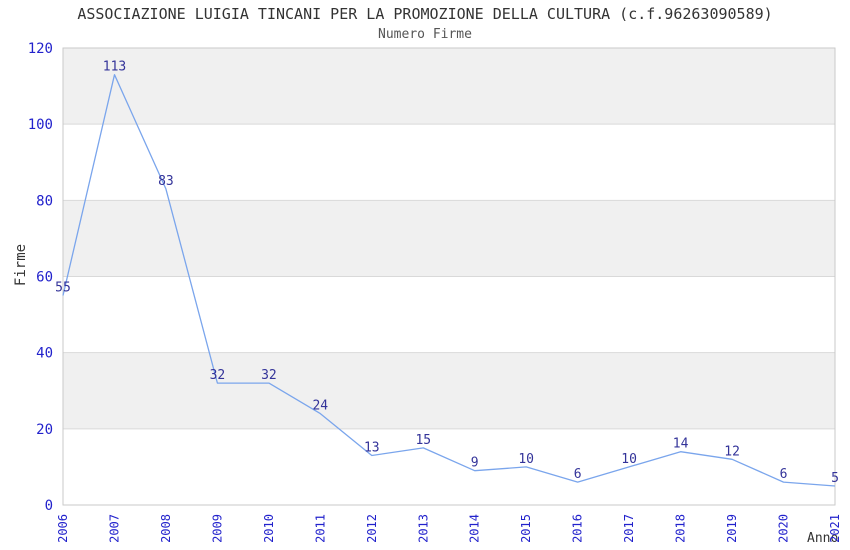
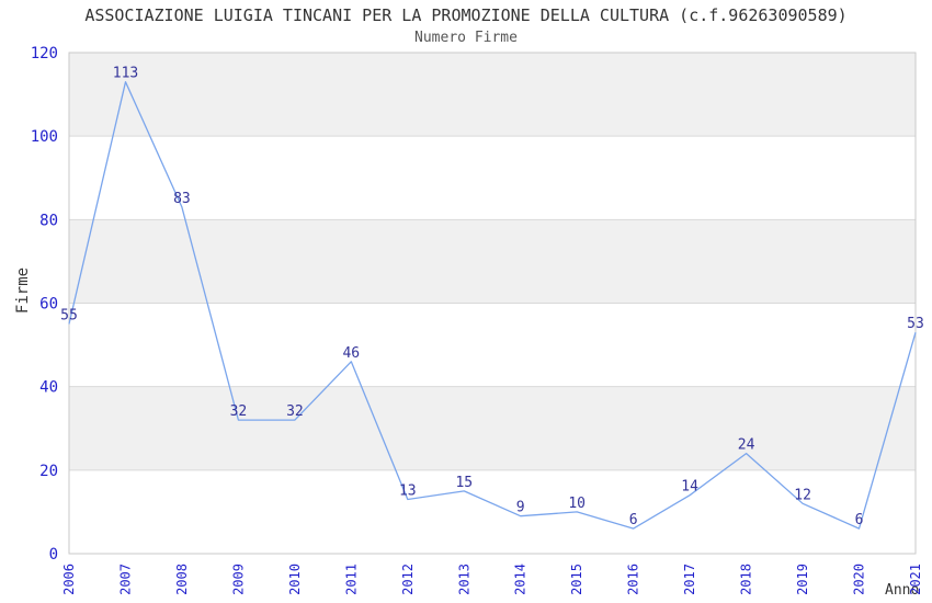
2011: 24 -> 46
2017: 10 -> 14
2018: 14 -> 24
2021: 5 -> 53
